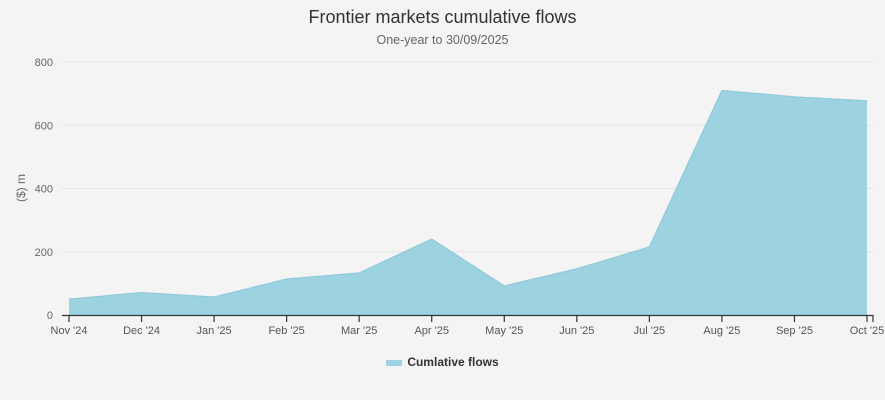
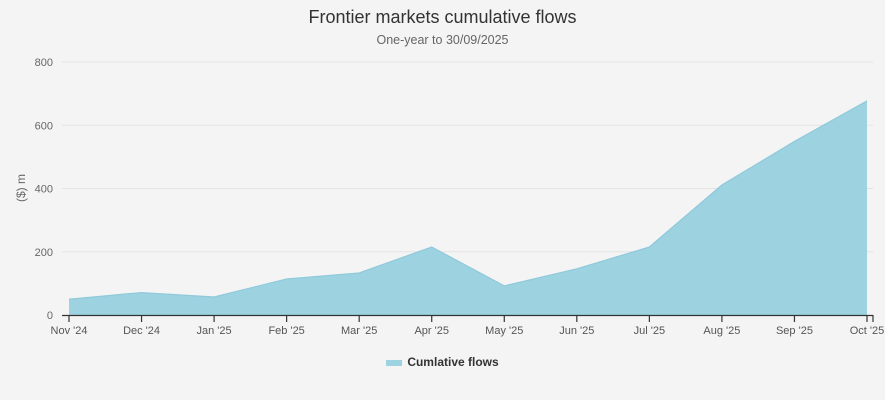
Apr '25: 240 -> 220
Aug '25: 710 -> 410
Sep '25: 690 -> 550
